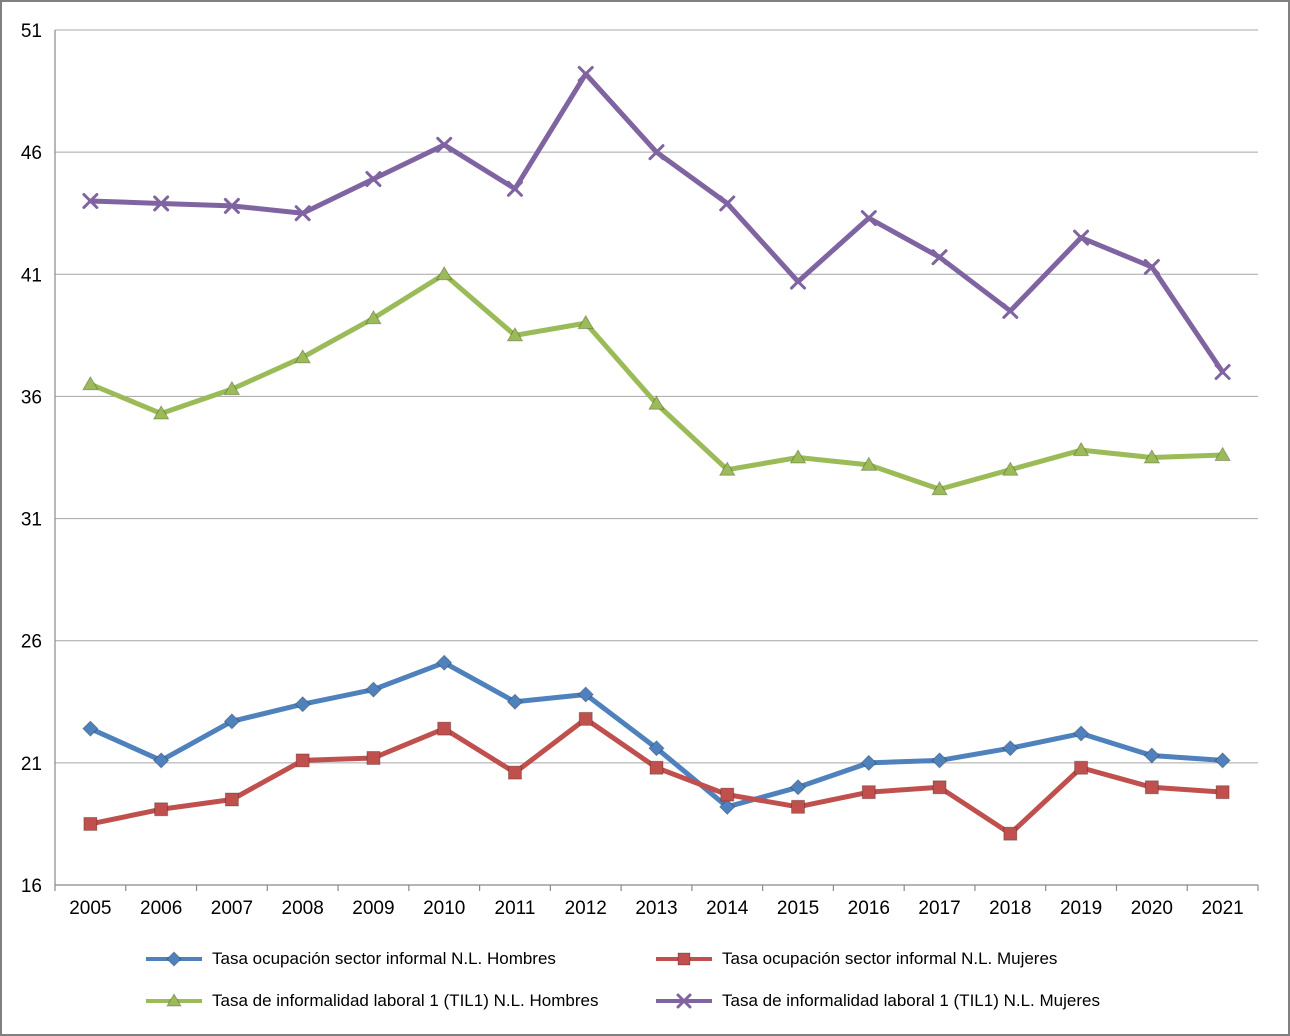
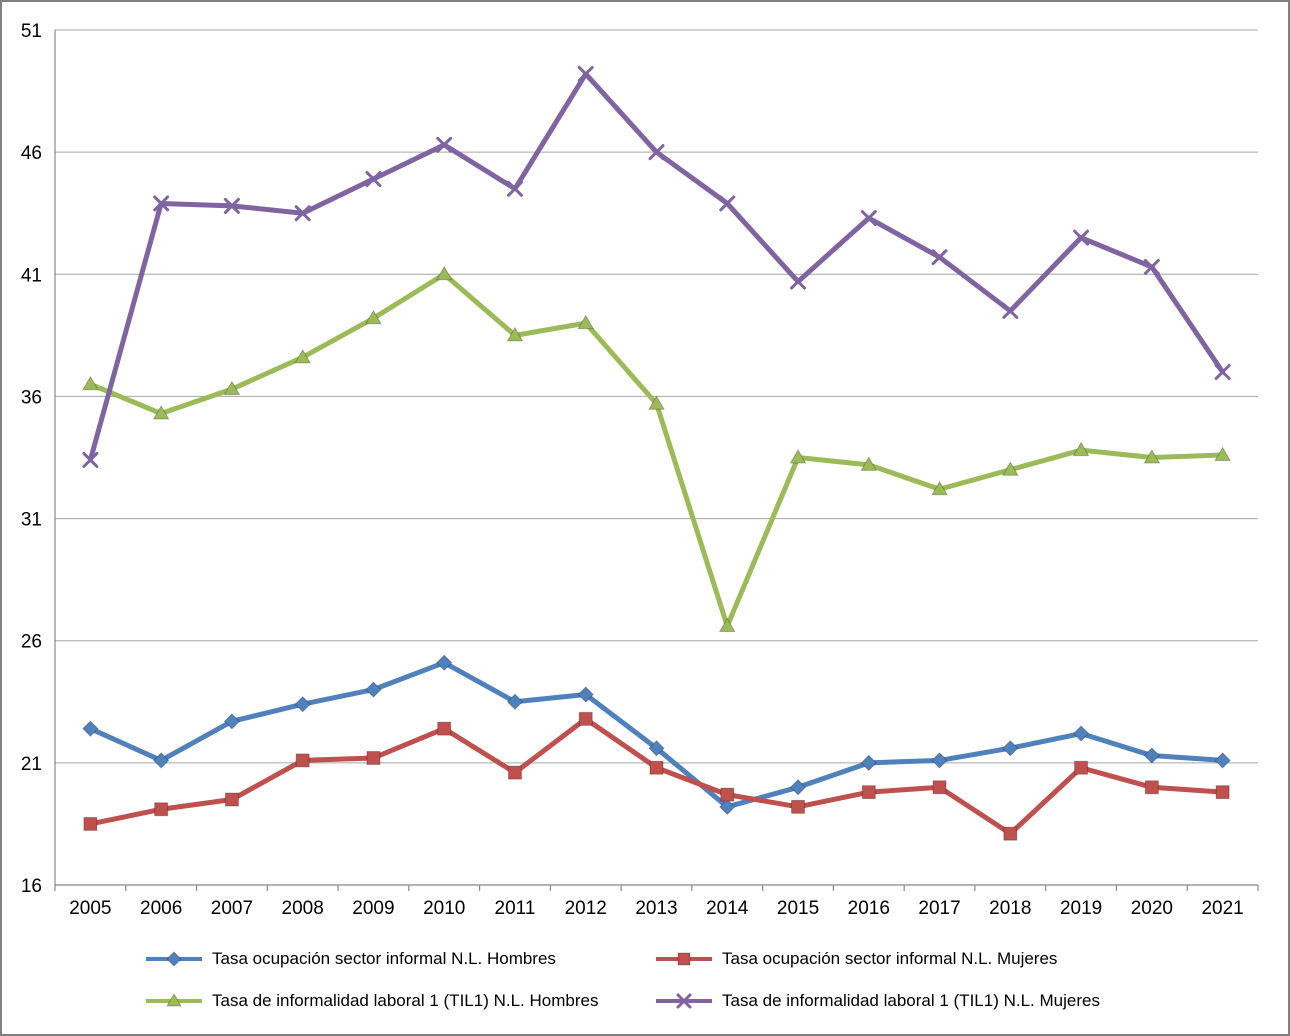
Tasa de informalidad laboral 1 (TIL1) N.L. Mujeres/2005: 44.0 -> 33.4
Tasa de informalidad laboral 1 (TIL1) N.L. Hombres/2014: 33.0 -> 26.6
